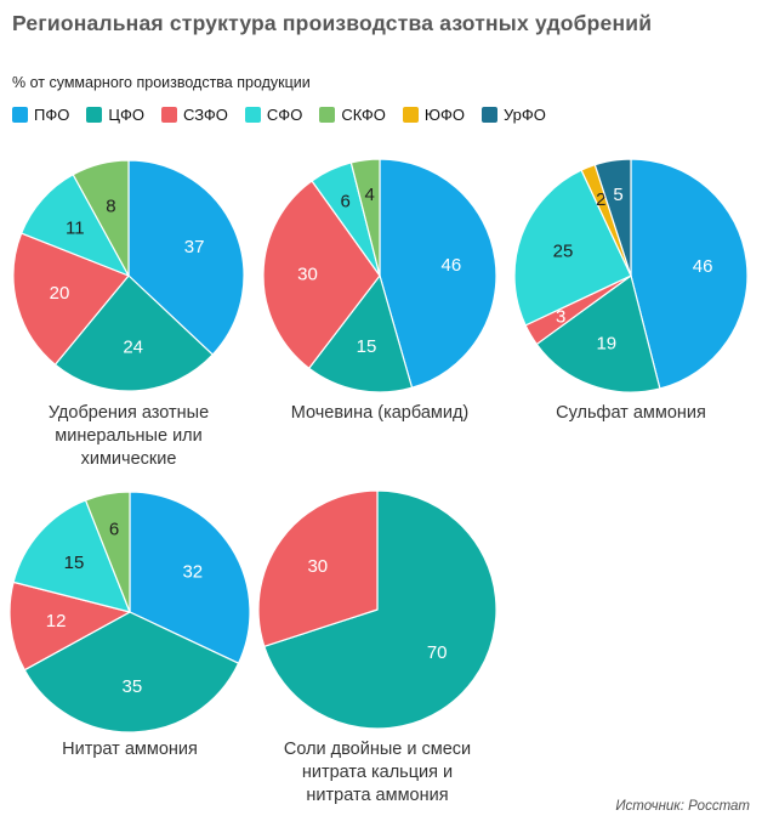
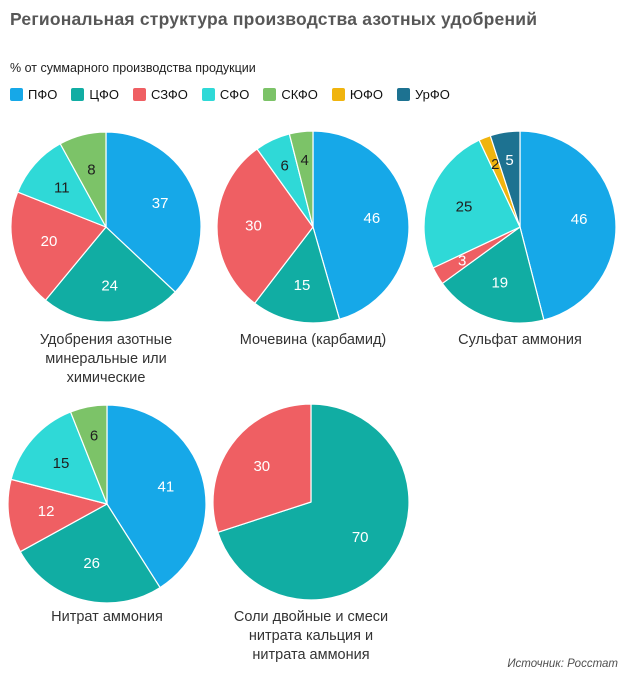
Нитрат аммония/ПФО: 32 -> 41
Нитрат аммония/ЦФО: 35 -> 26
